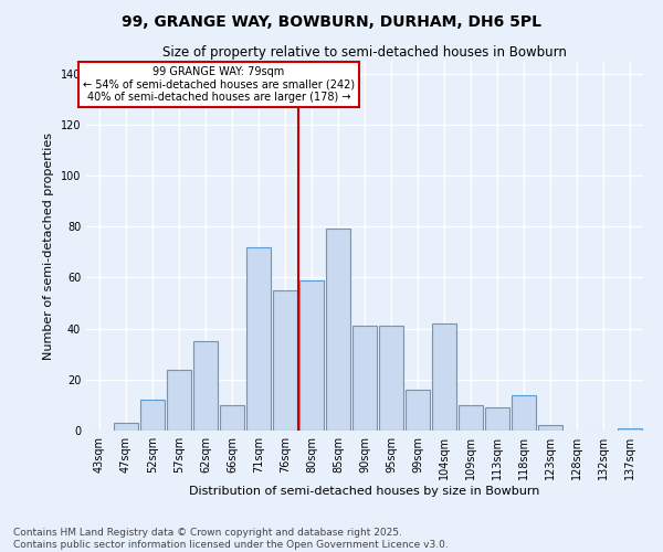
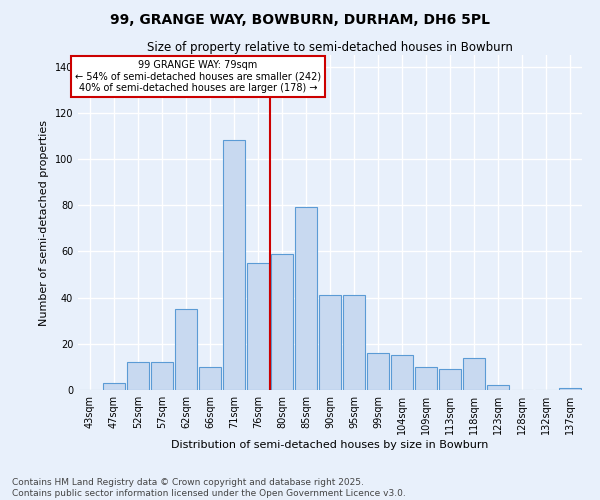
57sqm: 24 -> 12
71sqm: 72 -> 108
104sqm: 42 -> 15
